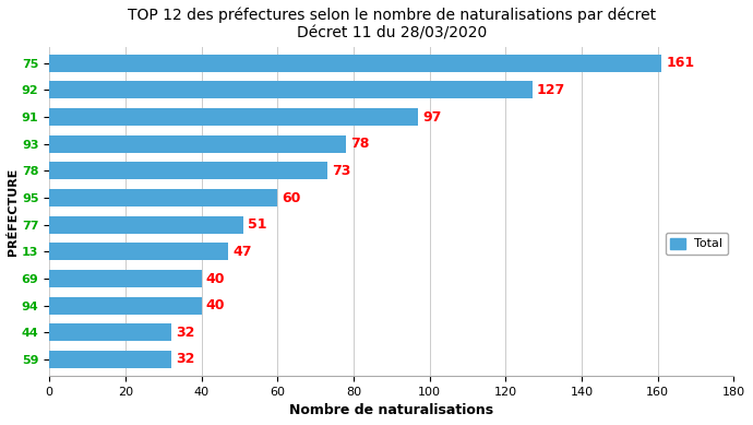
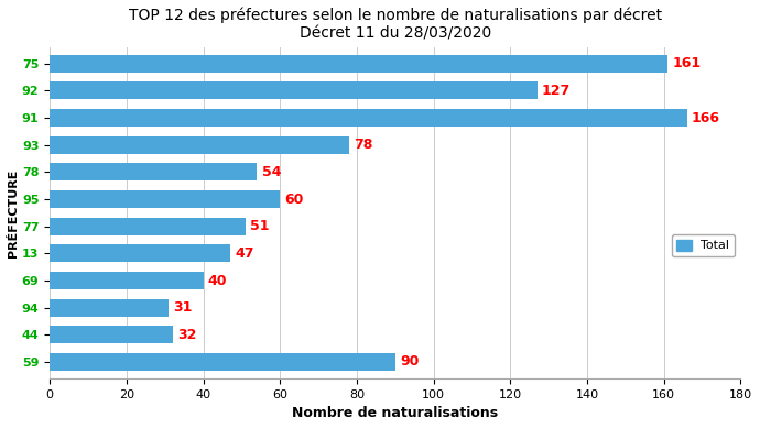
91: 97 -> 166
78: 73 -> 54
94: 40 -> 31
59: 32 -> 90
